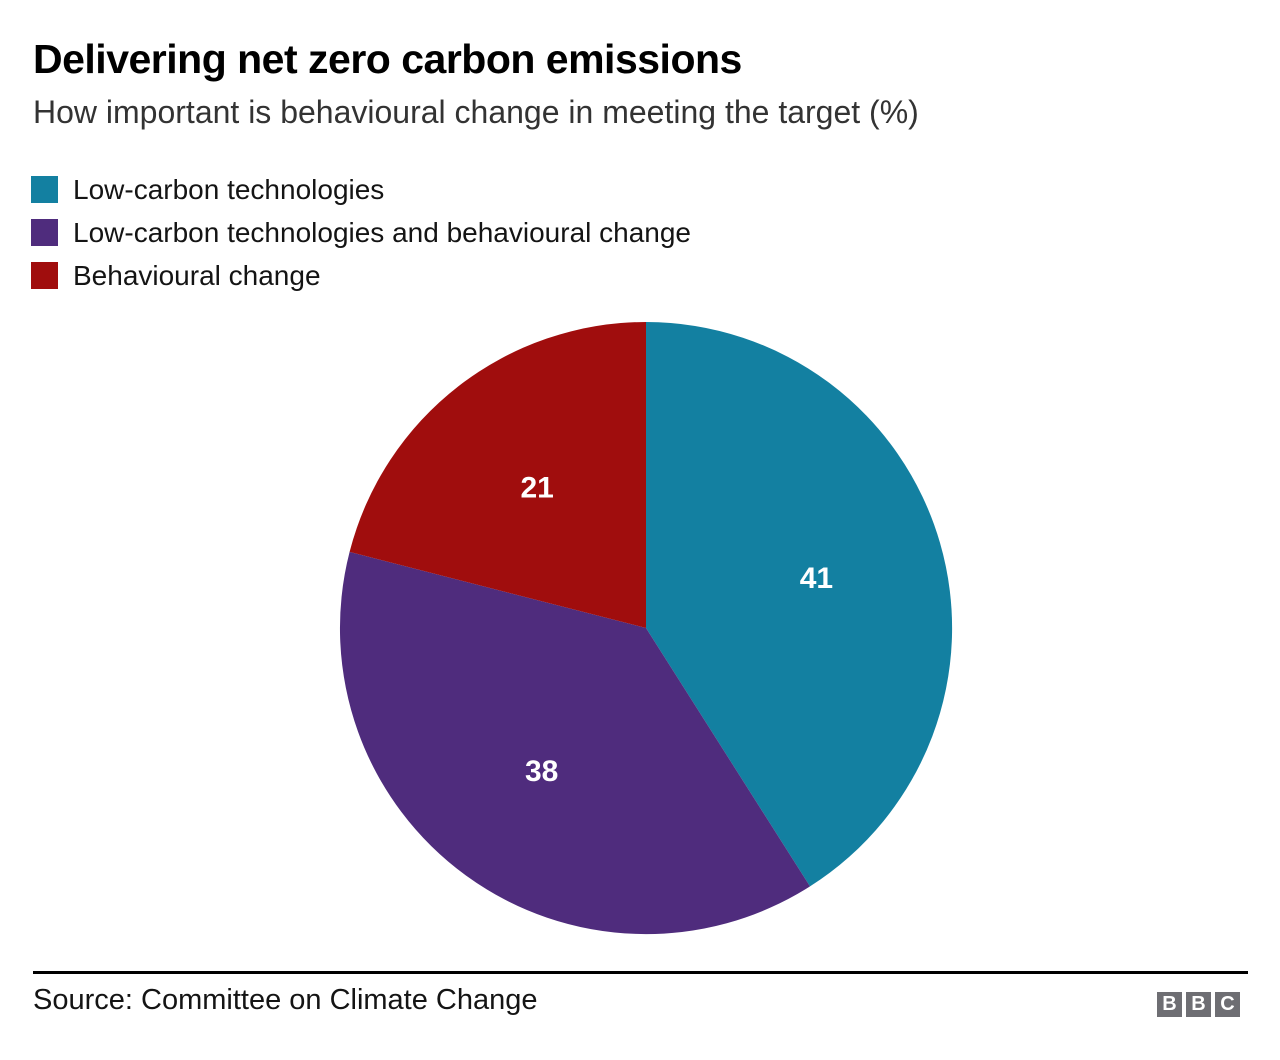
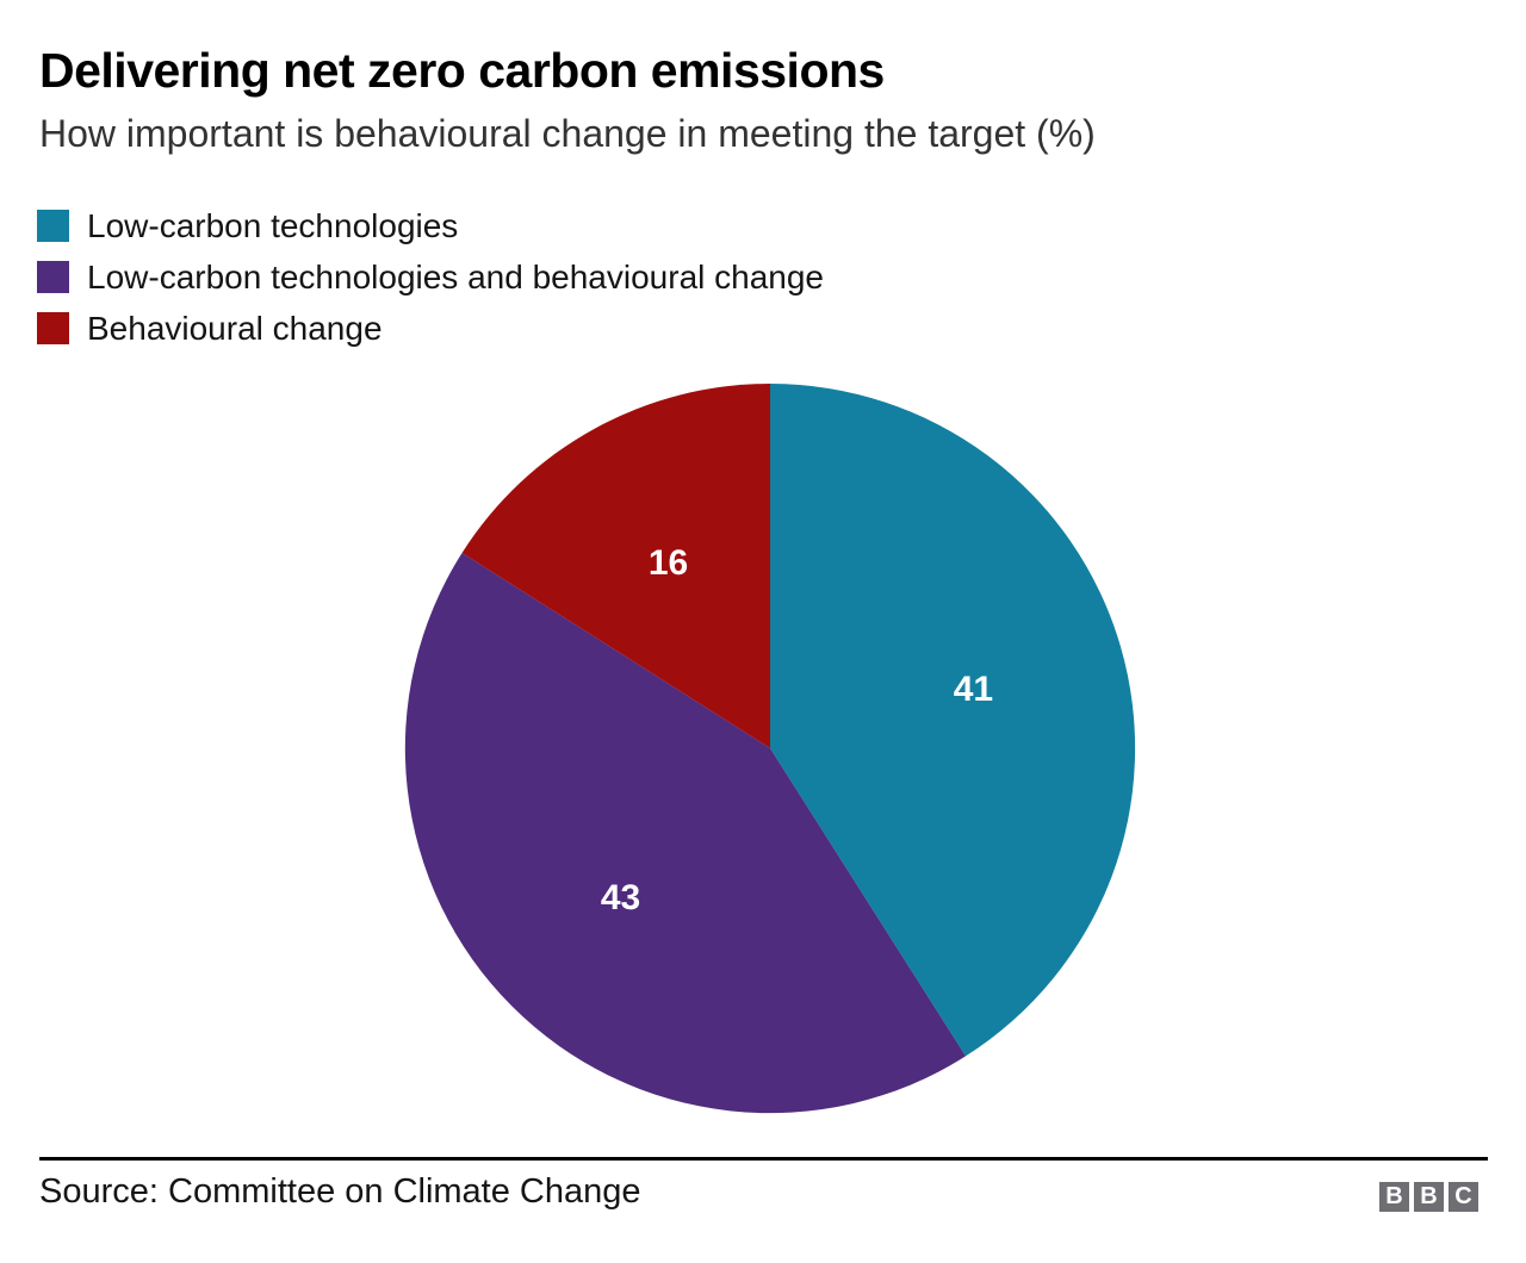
Low-carbon technologies and behavioural change: 38 -> 43
Behavioural change: 21 -> 16
